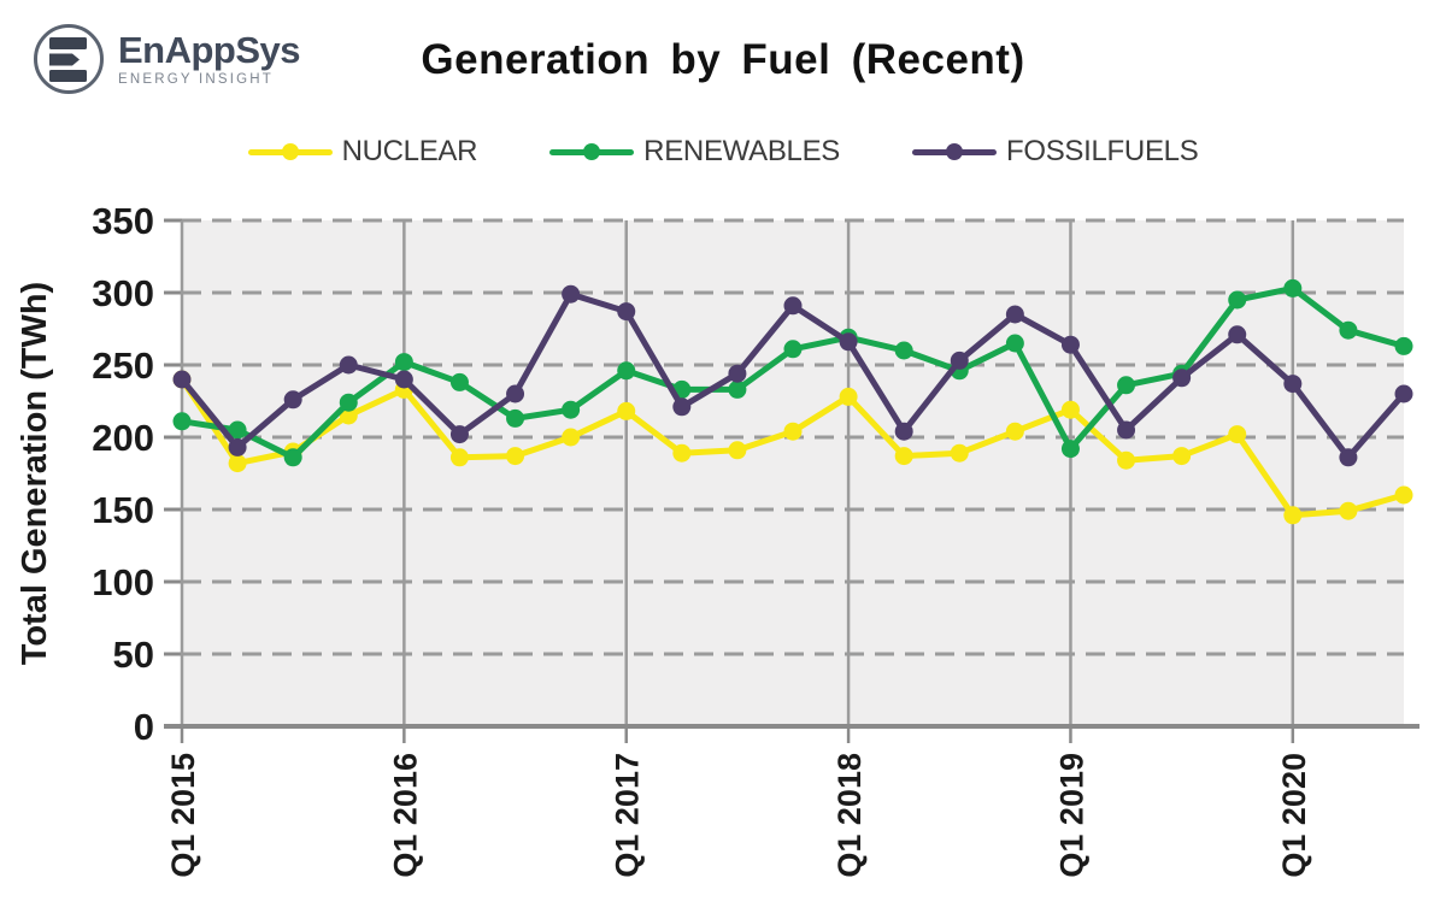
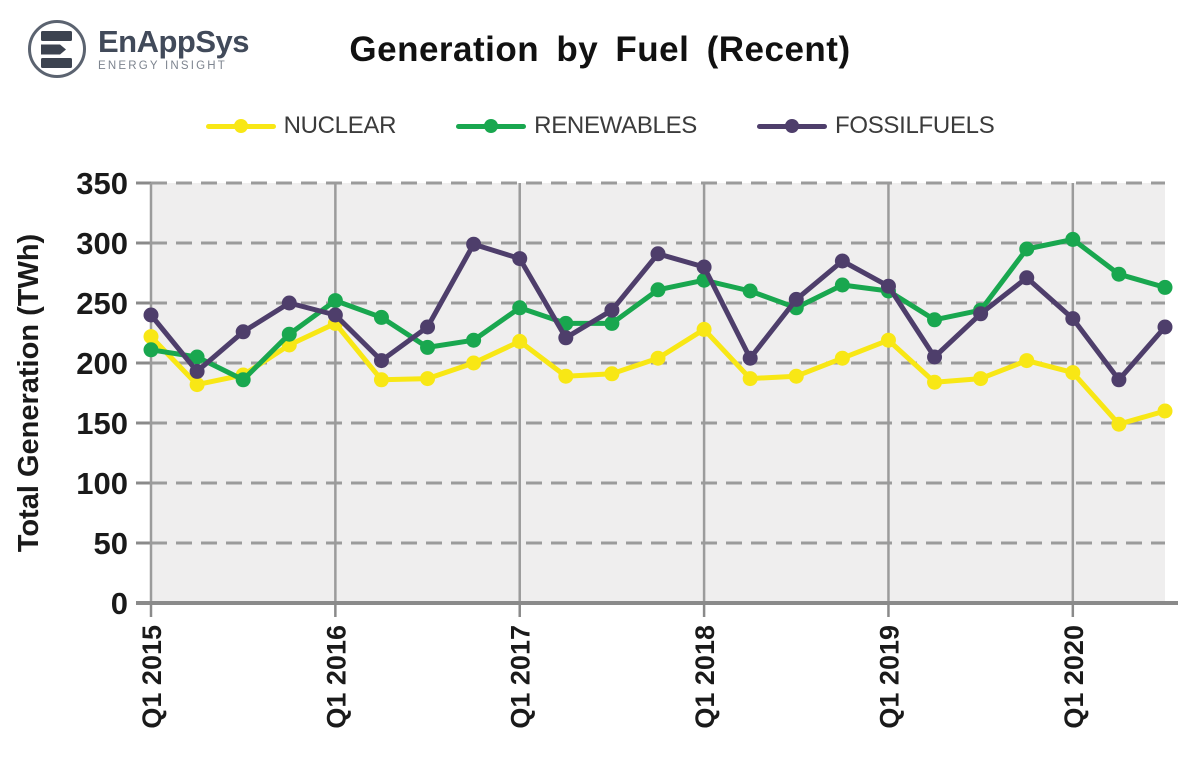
NUCLEAR/Q1 2015: 240 -> 222
FOSSILFUELS/Q1 2018: 266 -> 280
RENEWABLES/Q1 2019: 192 -> 260
NUCLEAR/Q1 2020: 146 -> 192
